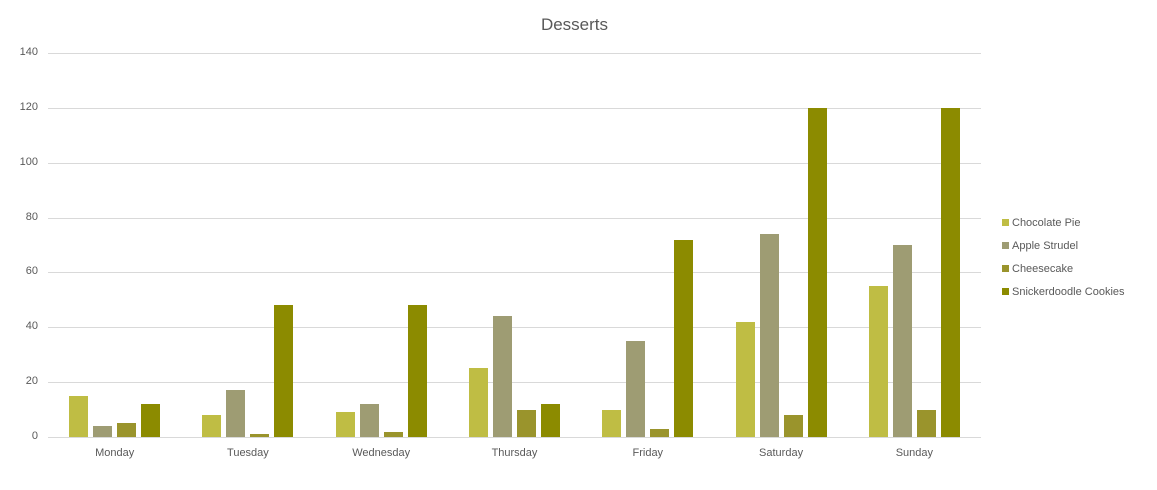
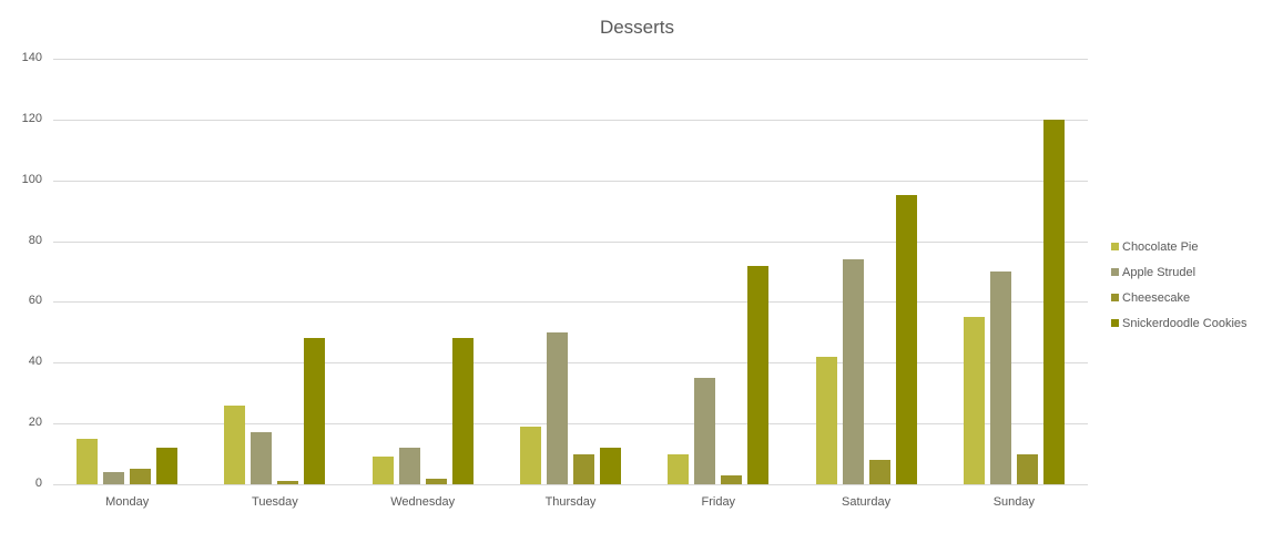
Chocolate Pie/Tuesday: 8 -> 26
Chocolate Pie/Thursday: 25 -> 19
Apple Strudel/Thursday: 44 -> 50
Snickerdoodle Cookies/Saturday: 120 -> 95
